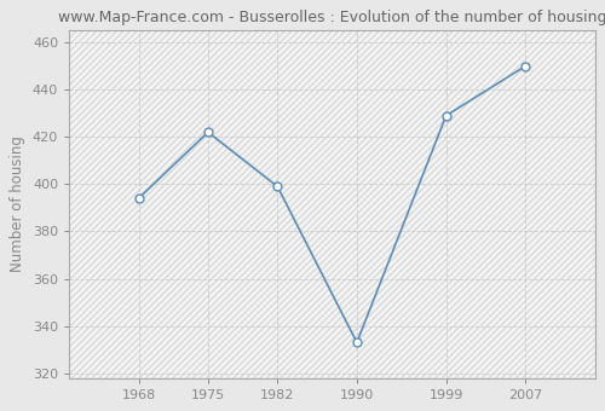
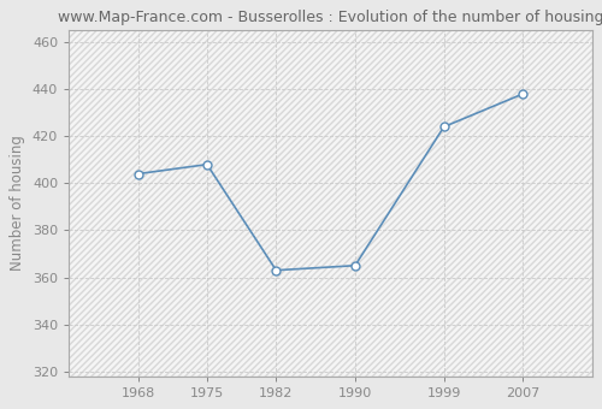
1968: 394 -> 404
1975: 422 -> 408
1982: 399 -> 363
1990: 333 -> 365
1999: 429 -> 424
2007: 450 -> 438
